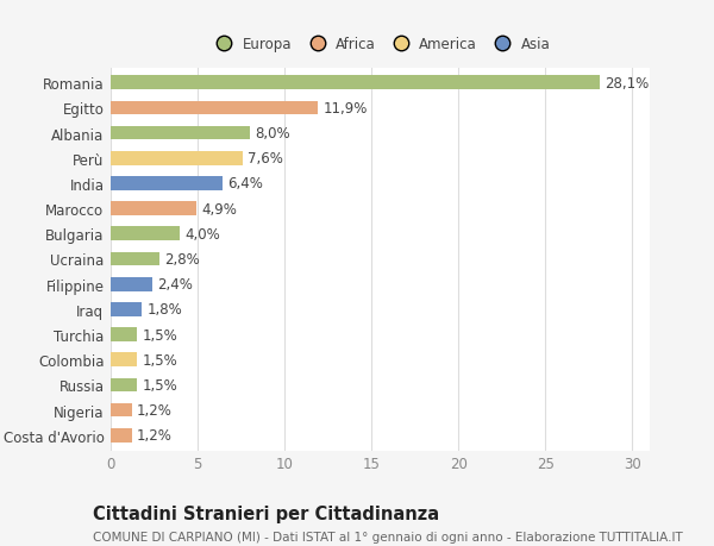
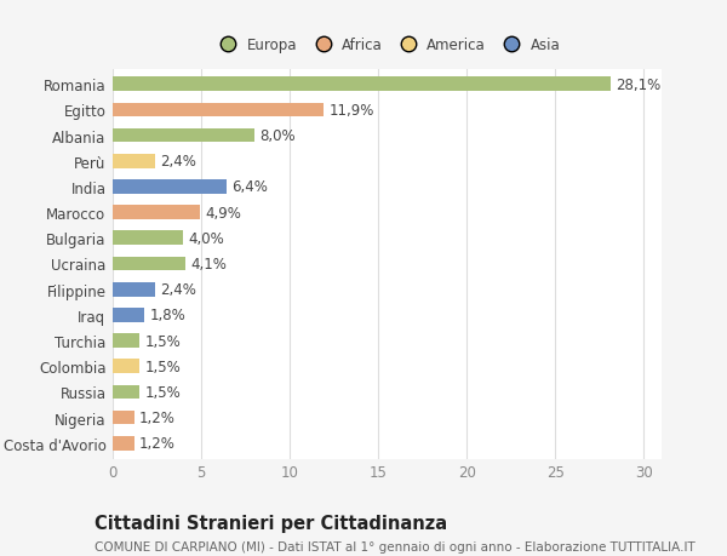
Perù: 7,6% -> 2,4%
Ucraina: 2,8% -> 4,1%
